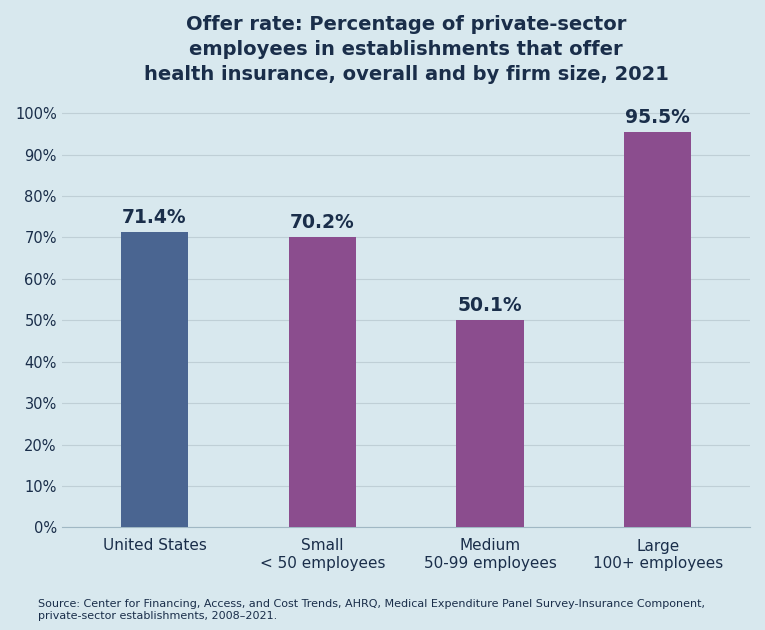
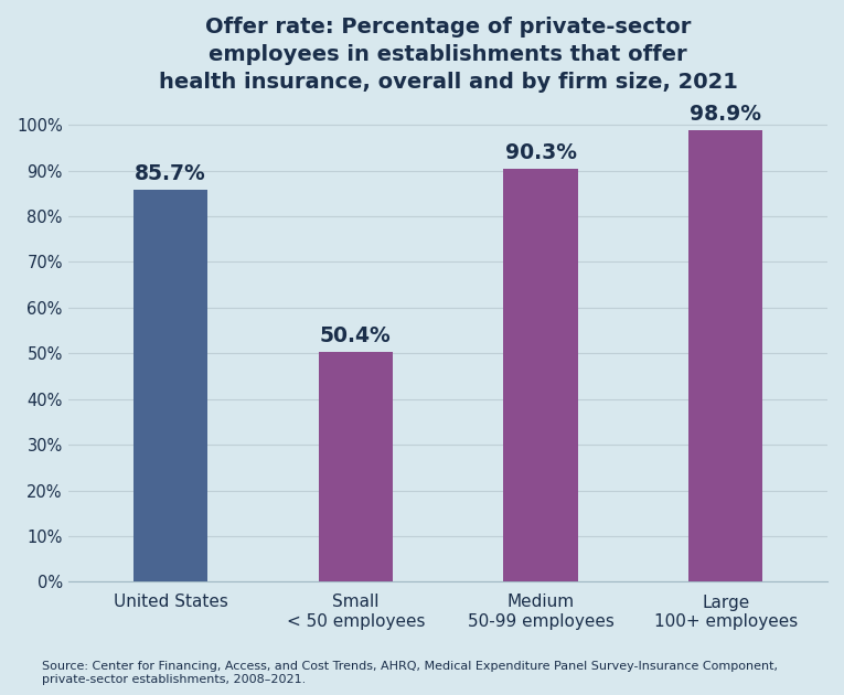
United States: 71.4% -> 85.7%
Small < 50 employees: 70.2% -> 50.4%
Medium 50-99 employees: 50.1% -> 90.3%
Large 100+ employees: 95.5% -> 98.9%
